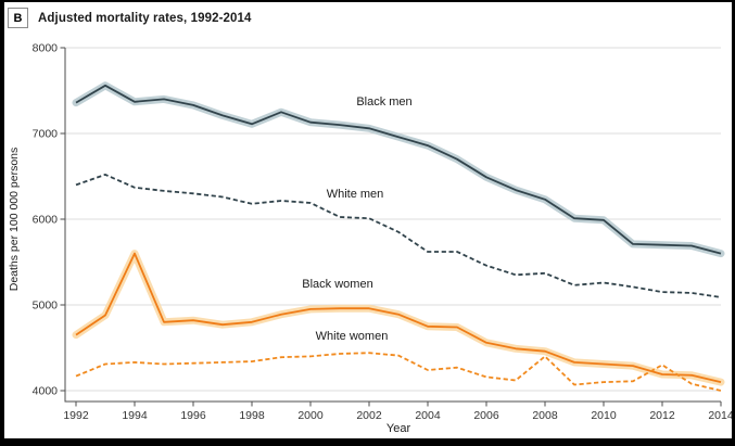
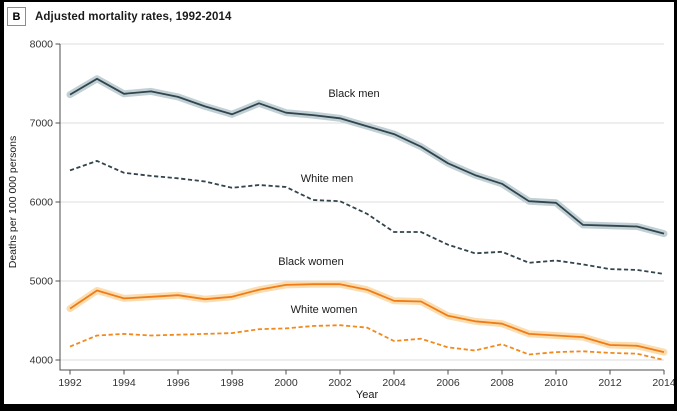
Black women/1994: 5600 -> 4800
White women/2008: 4400 -> 4200
White women/2012: 4300 -> 4100
